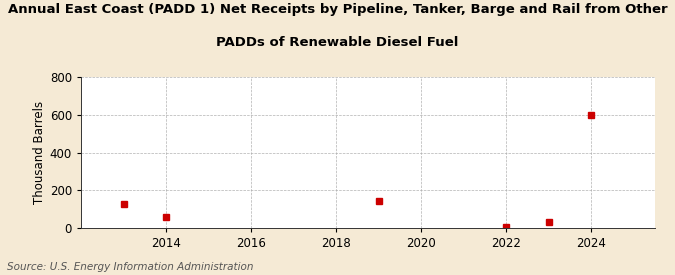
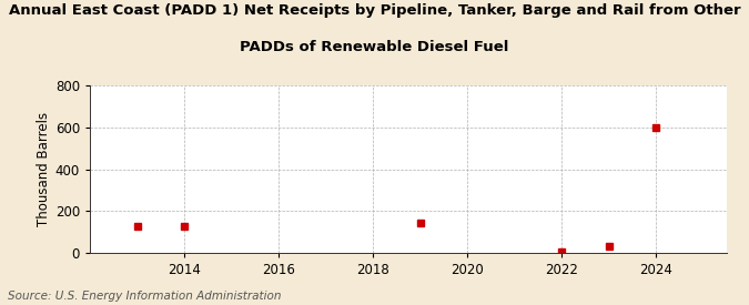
2014: 60 -> 130
